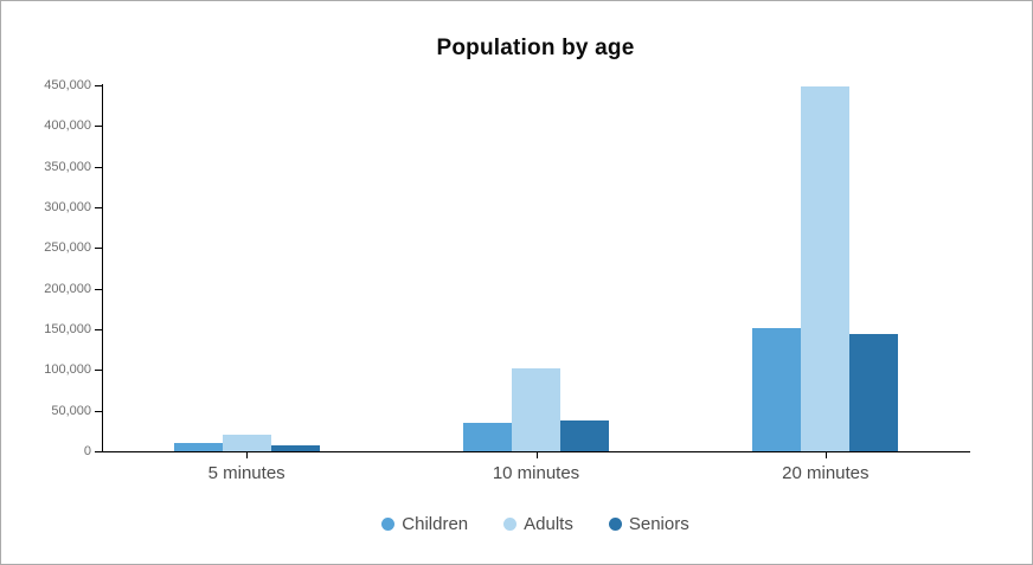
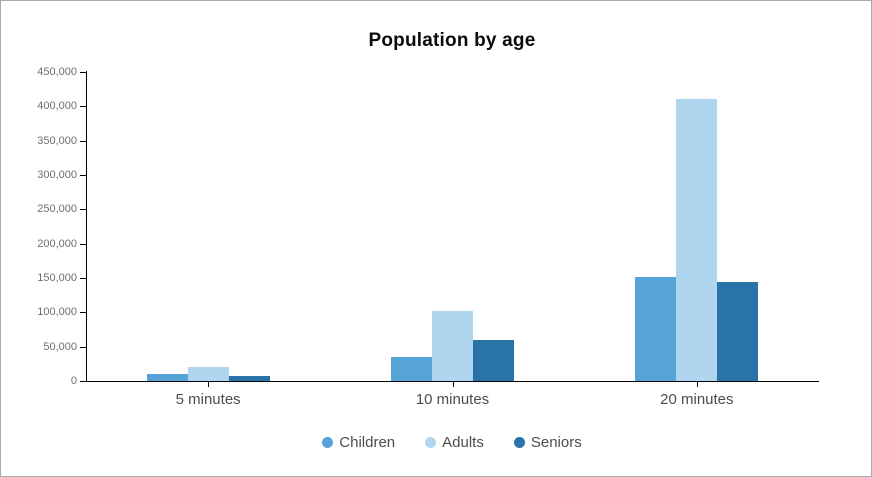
Seniors/10 minutes: 40000 -> 60000
Adults/20 minutes: 450000 -> 410000
